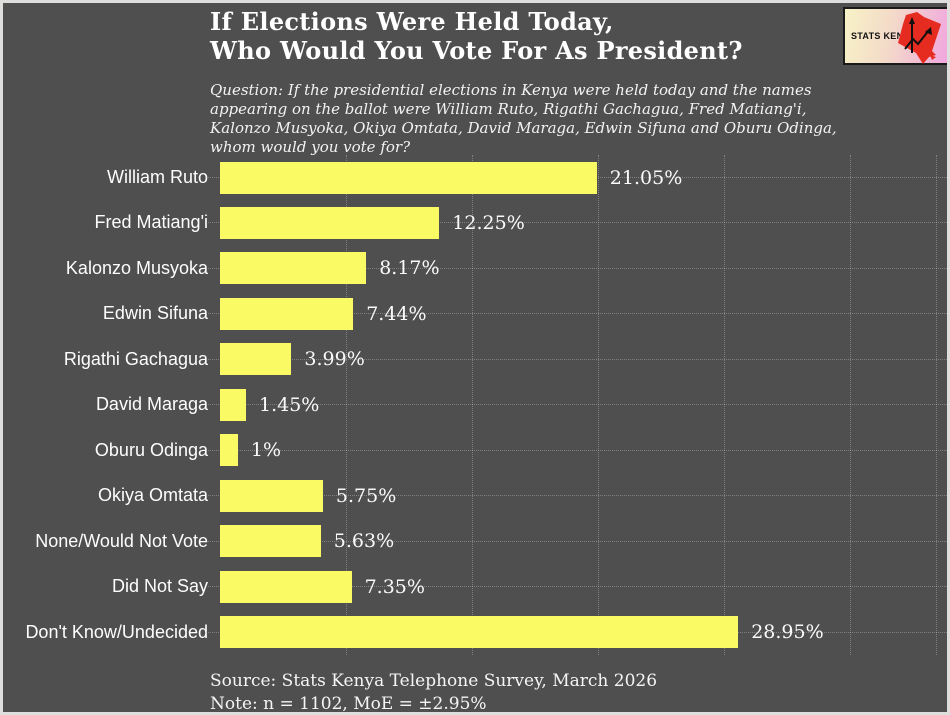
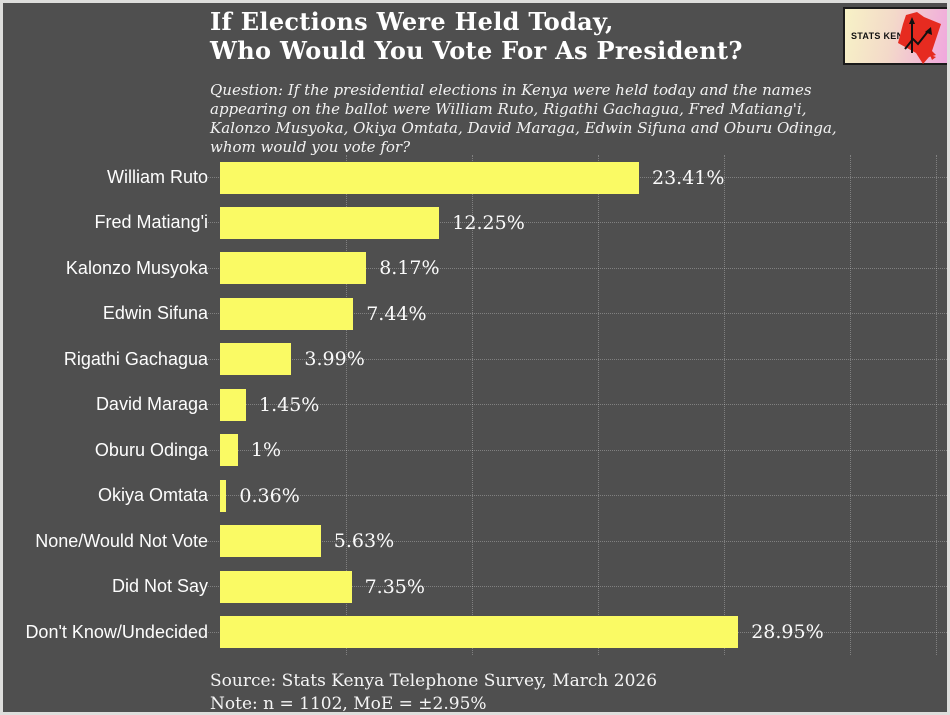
William Ruto: 21.05% -> 23.41%
Okiya Omtata: 5.75% -> 0.36%
